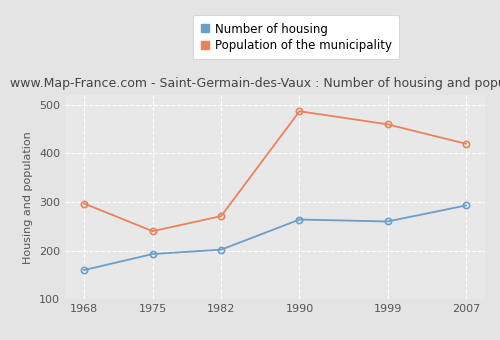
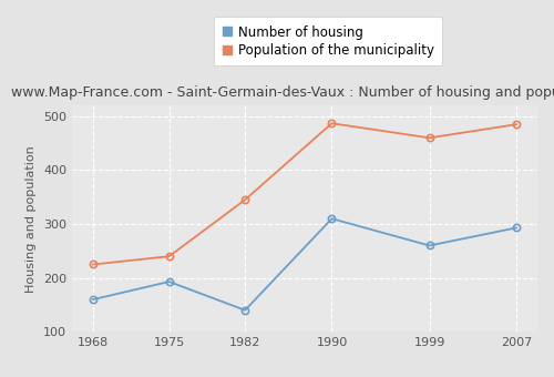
Population of the municipality/1968: 297 -> 225
Number of housing/1982: 202 -> 140
Population of the municipality/1982: 271 -> 345
Number of housing/1990: 264 -> 310
Population of the municipality/2007: 420 -> 485
